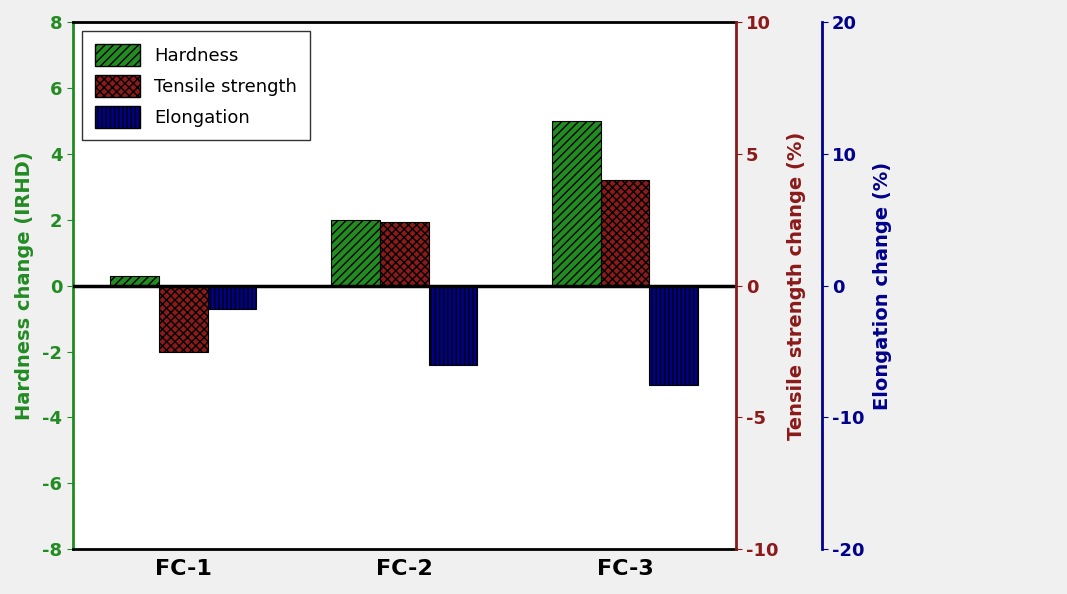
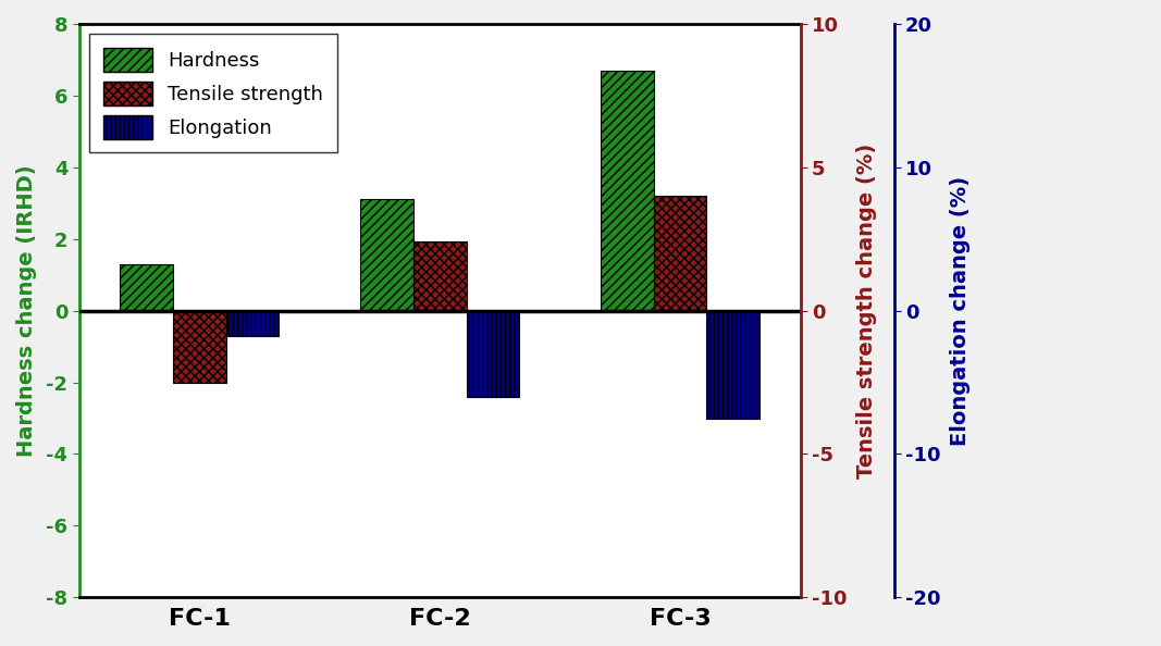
Hardness/FC-1: 0.3 -> 1.3
Hardness/FC-2: 2.0 -> 3.1
Hardness/FC-3: 5.0 -> 6.7
